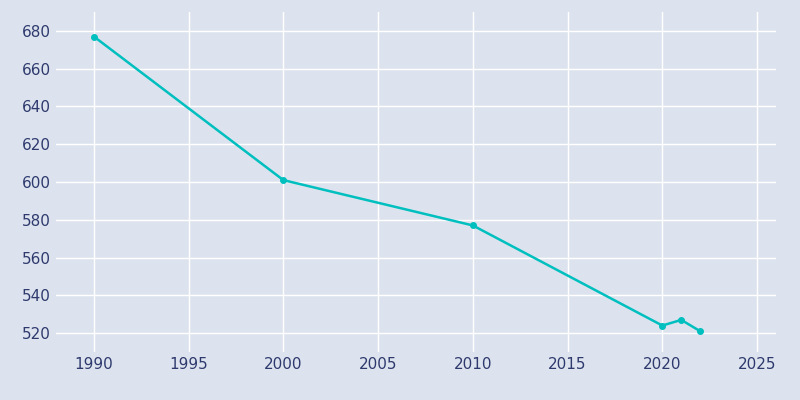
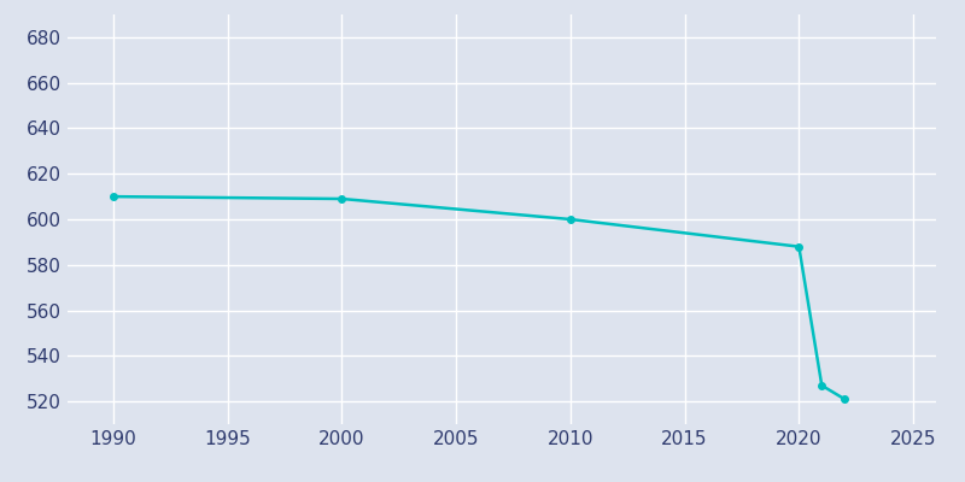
1990: 677 -> 610
2000: 601 -> 609
2010: 577 -> 600
2020: 524 -> 588
